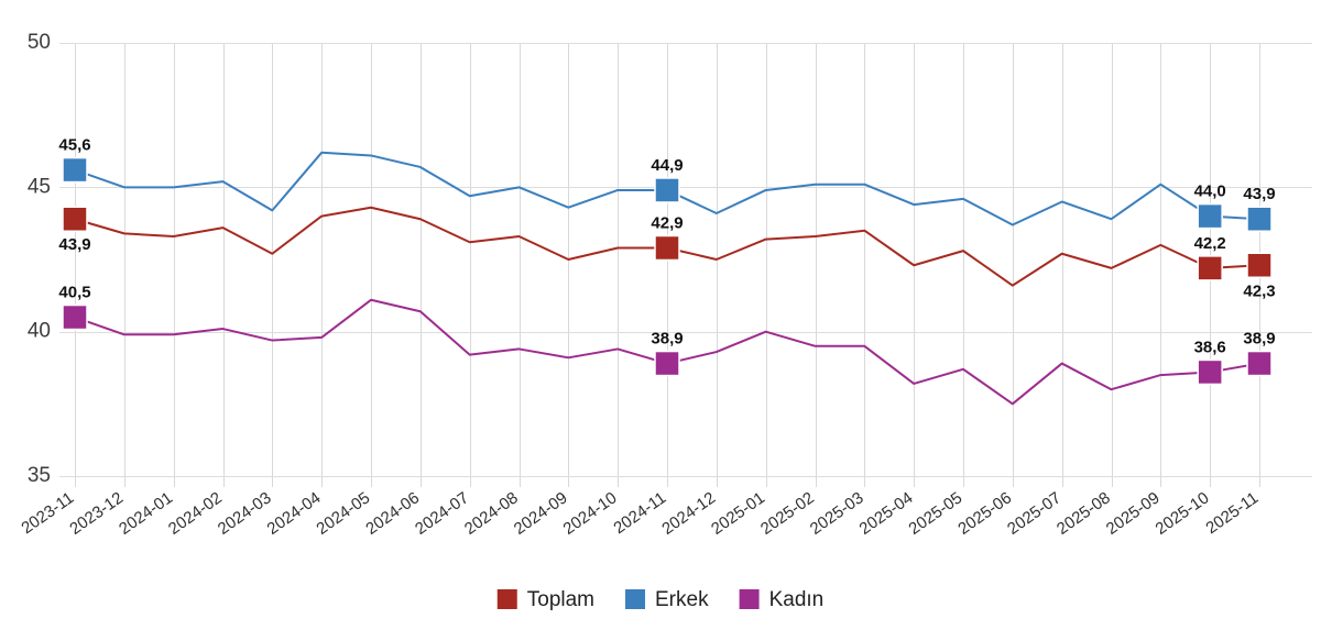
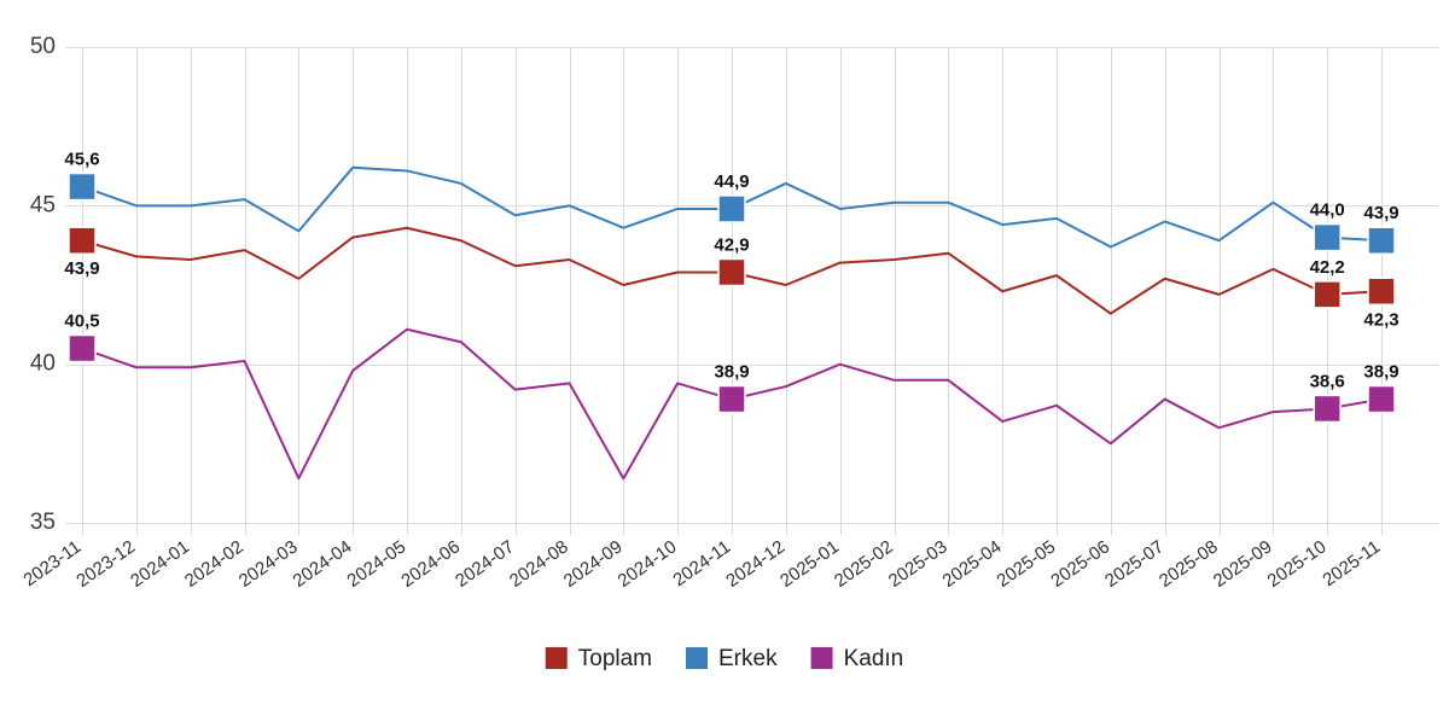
Kadın/2024-03: 39.7 -> 36.4
Kadın/2024-09: 39.1 -> 36.4
Erkek/2024-12: 44.1 -> 45.7
